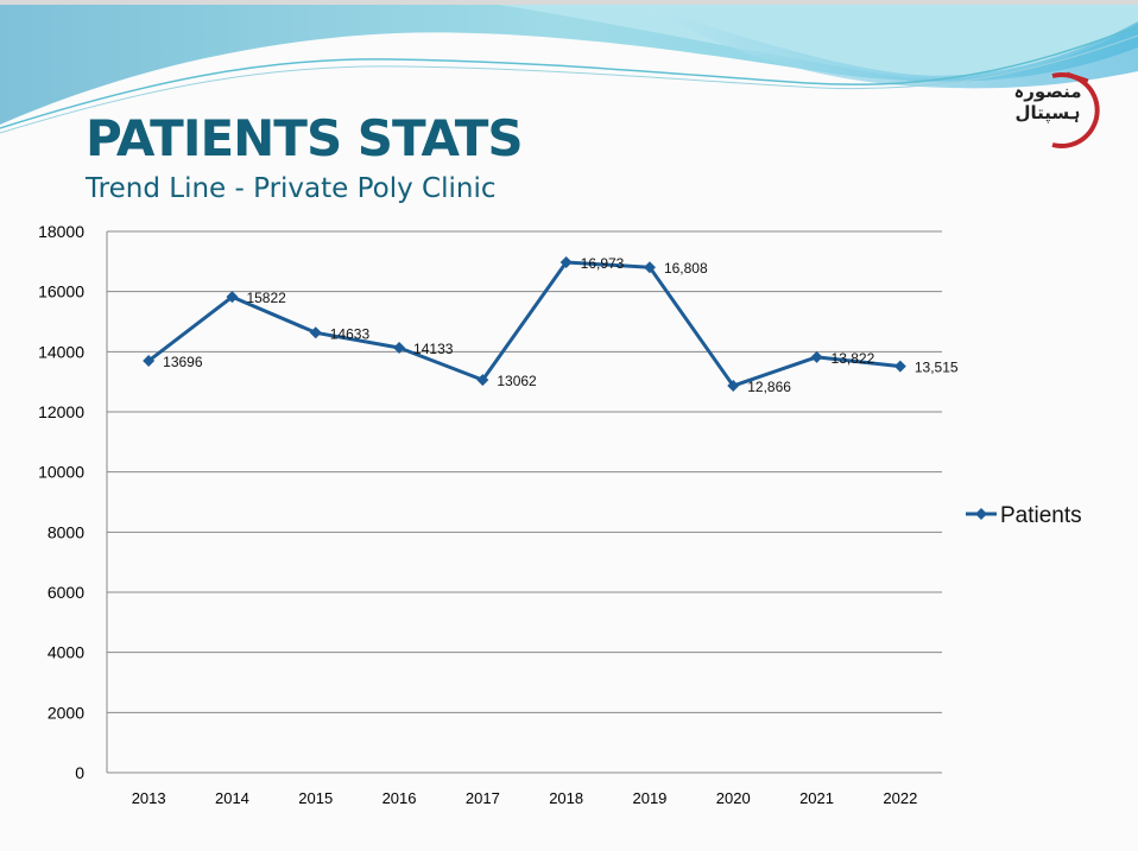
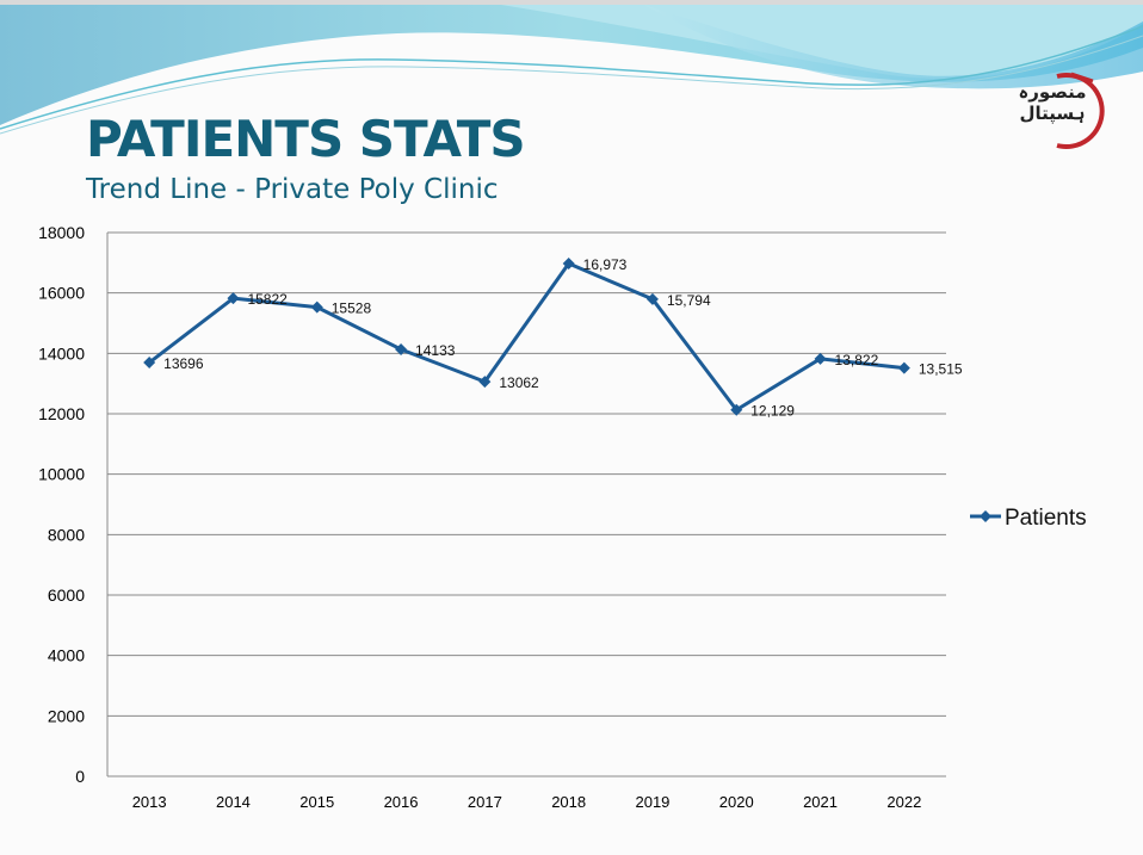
2015: 14633 -> 15528
2019: 16,808 -> 15,794
2020: 12,866 -> 12,129
